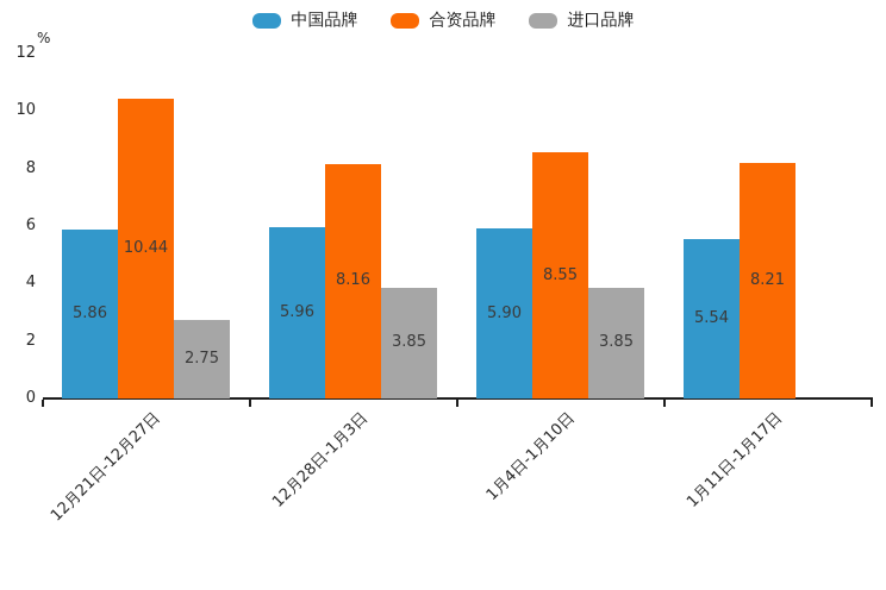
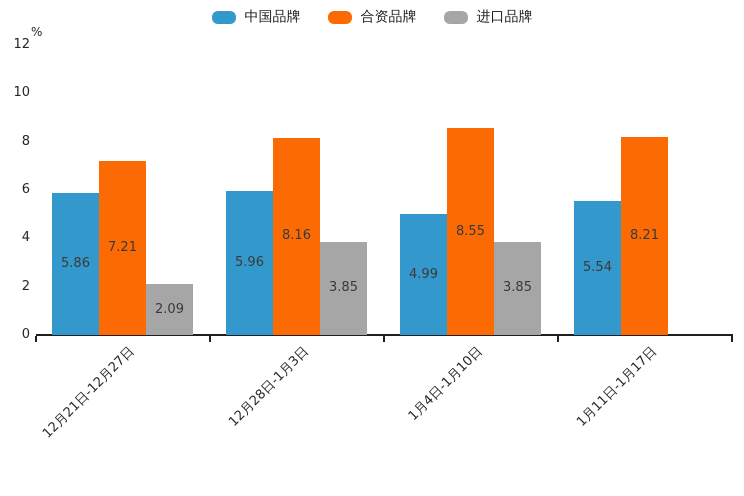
合资品牌/12月21日-12月27日: 10.44 -> 7.21
进口品牌/12月21日-12月27日: 2.75 -> 2.09
中国品牌/1月4日-1月10日: 5.90 -> 4.99
